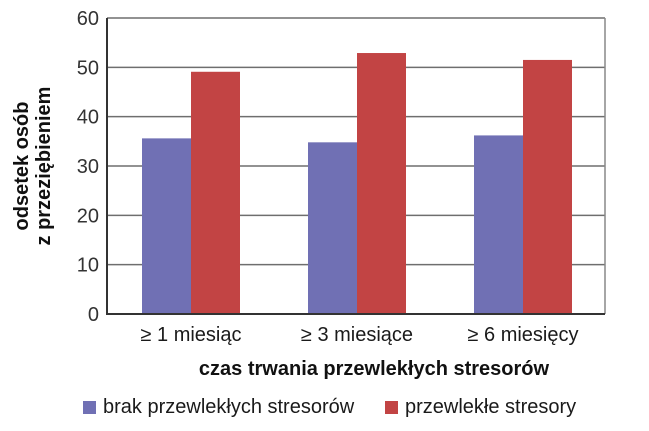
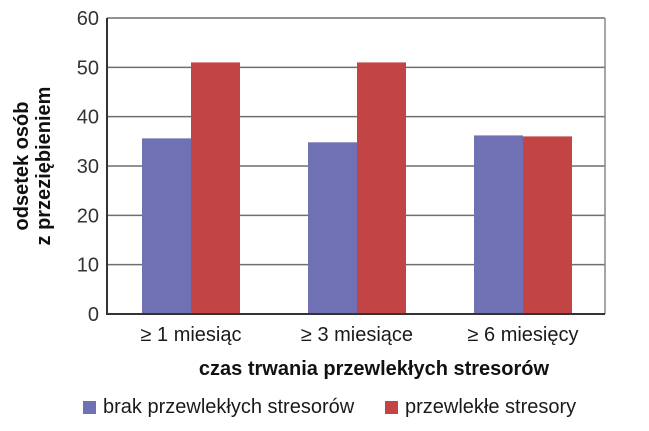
przewlekłe stresory/≥ 1 miesiąc: 49 -> 51
przewlekłe stresory/≥ 3 miesiące: 53 -> 51
przewlekłe stresory/≥ 6 miesięcy: 52 -> 36
